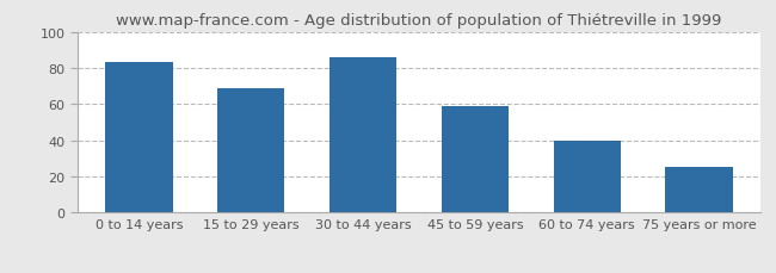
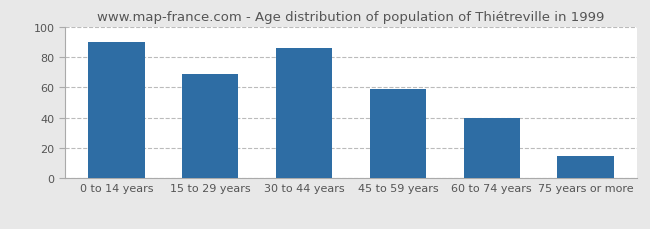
0 to 14 years: 83 -> 90
75 years or more: 25 -> 15
